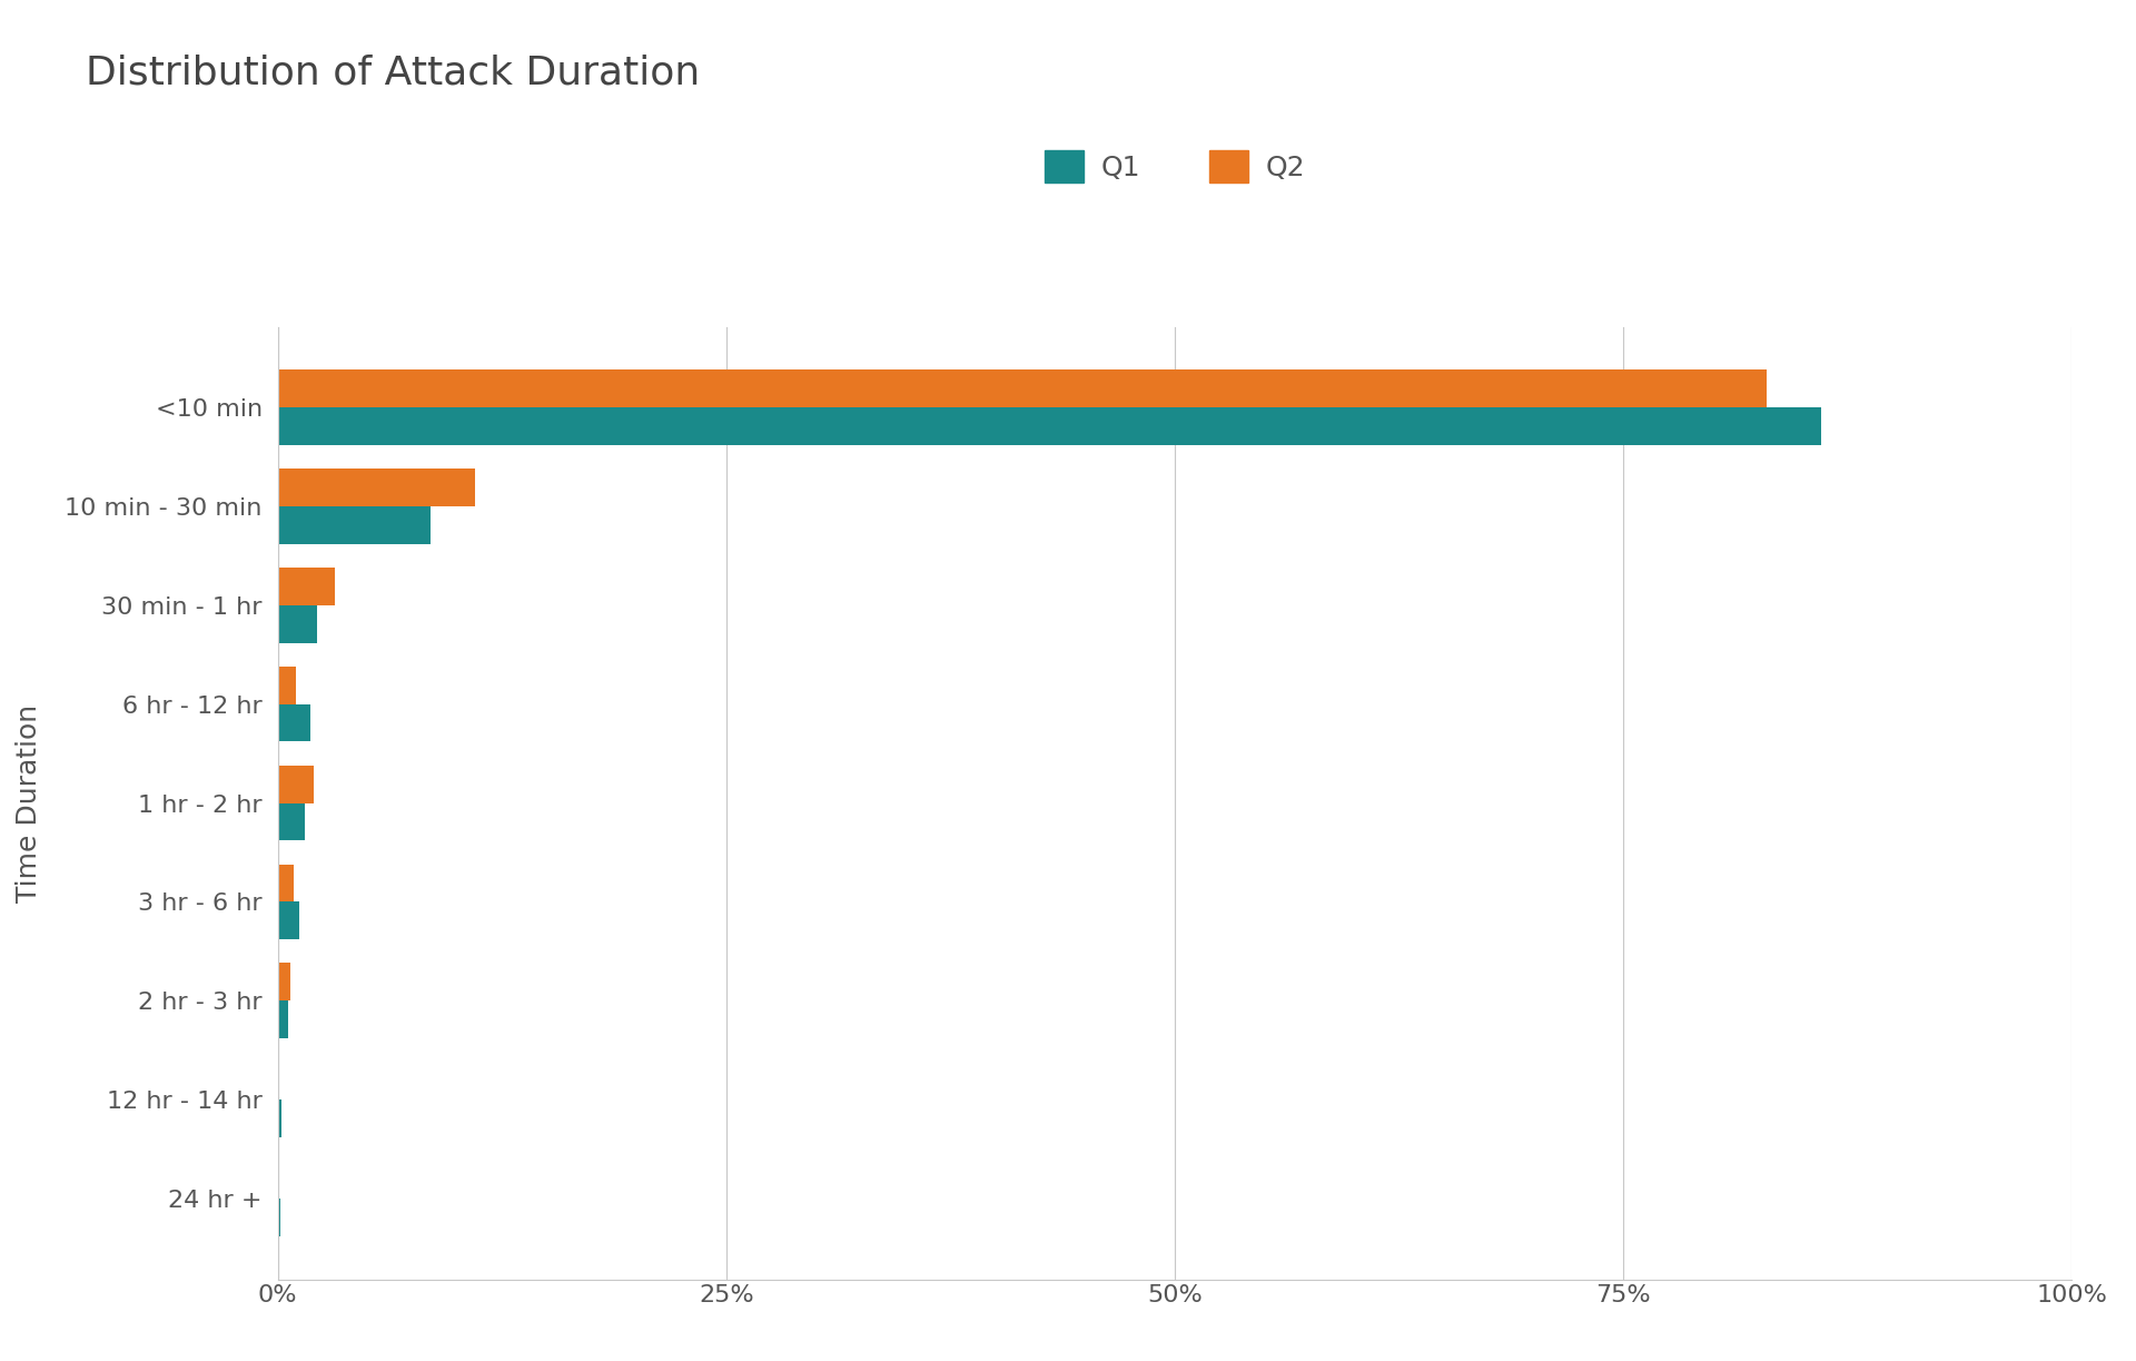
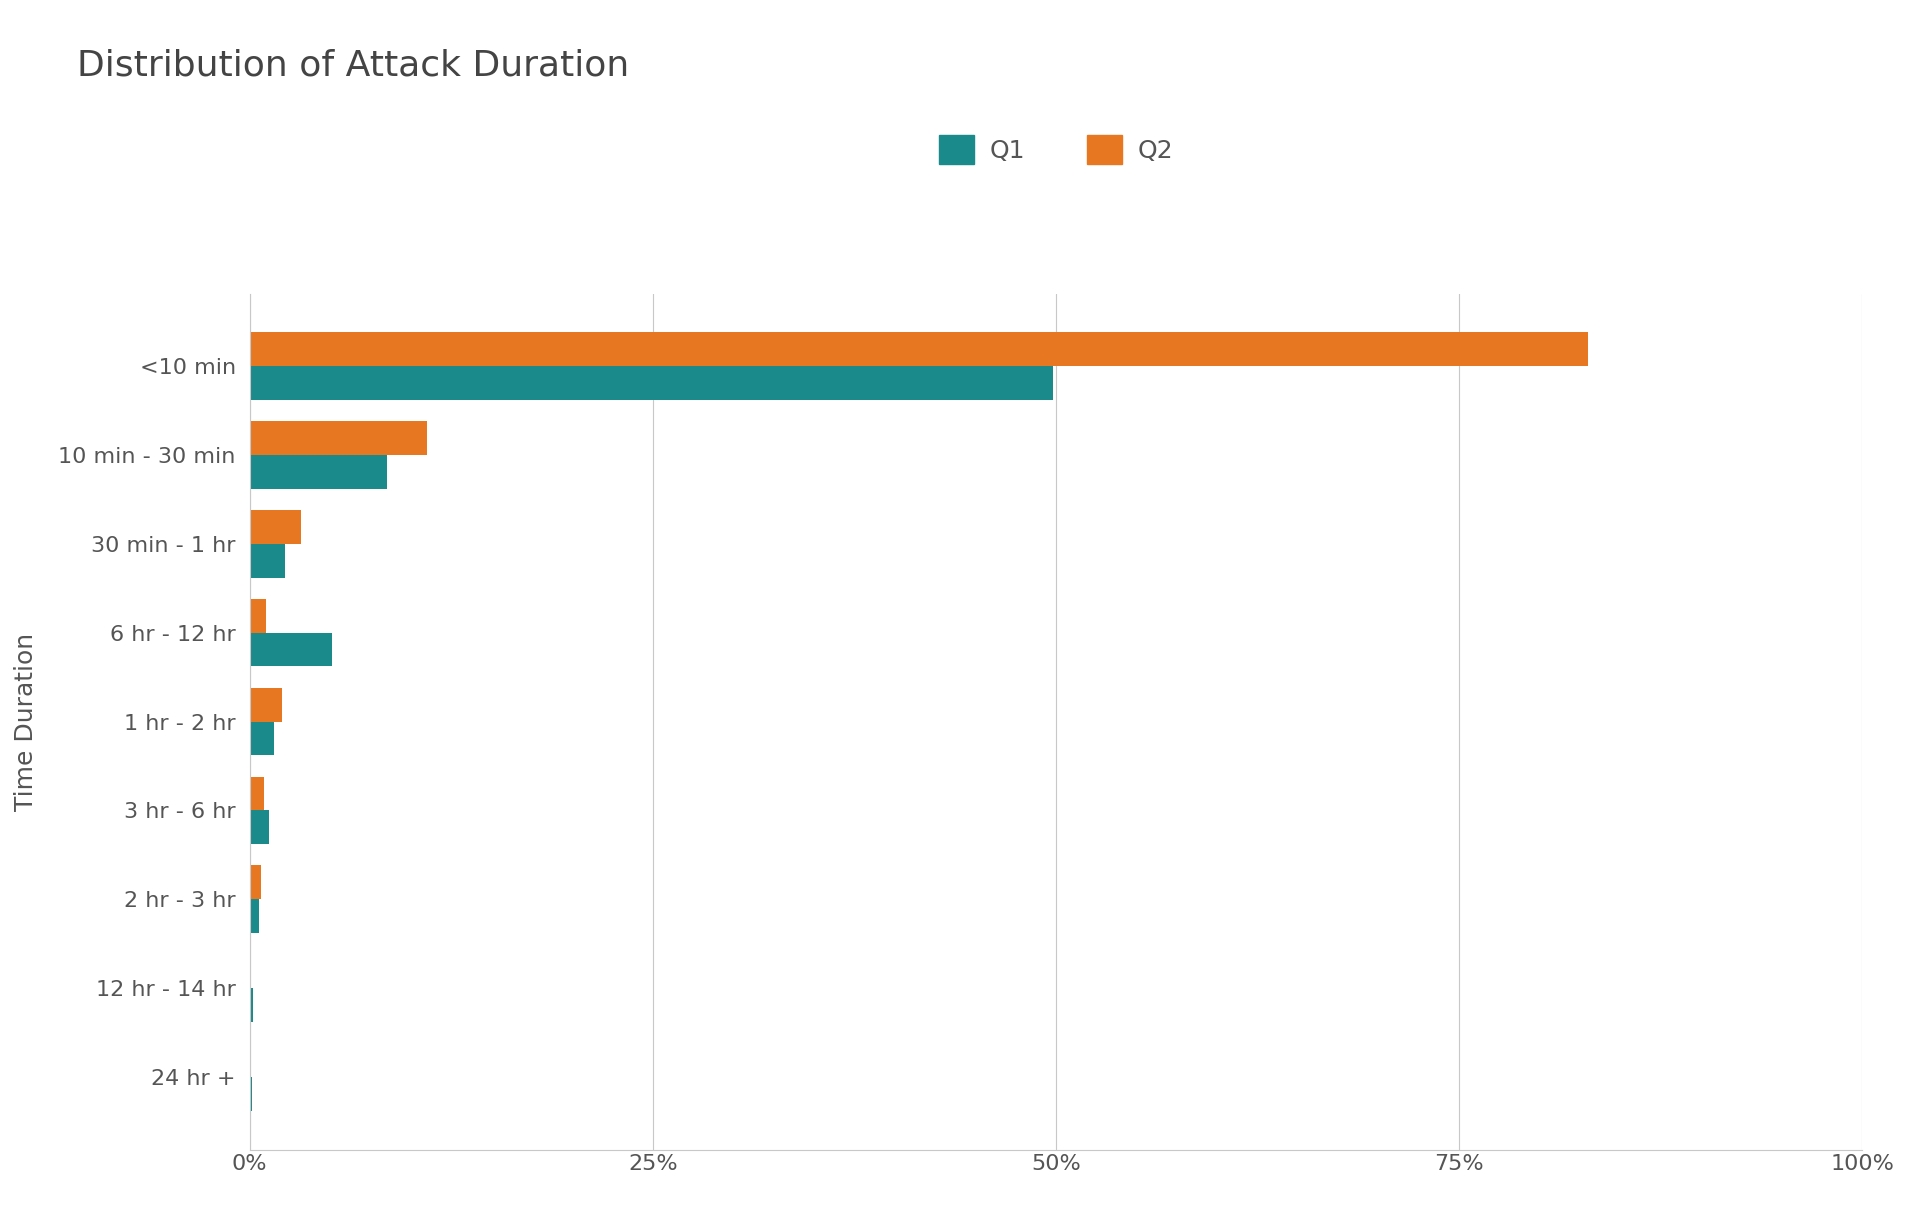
Q1/<10 min: 86.0% -> 49.8%
Q1/6 hr - 12 hr: 1.8% -> 5.1%
